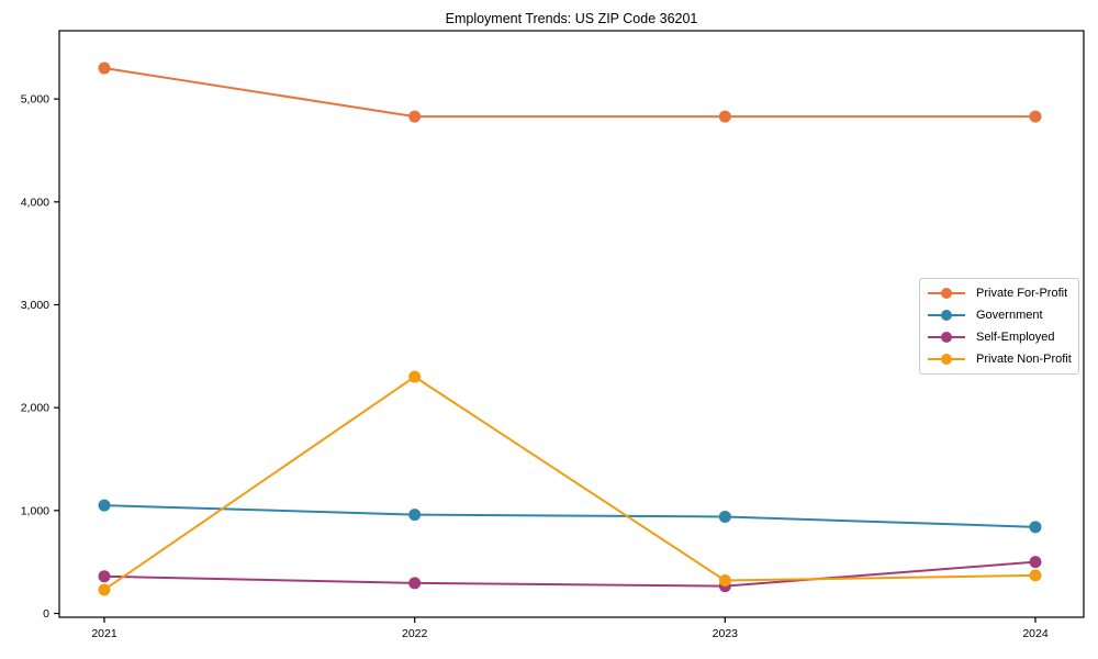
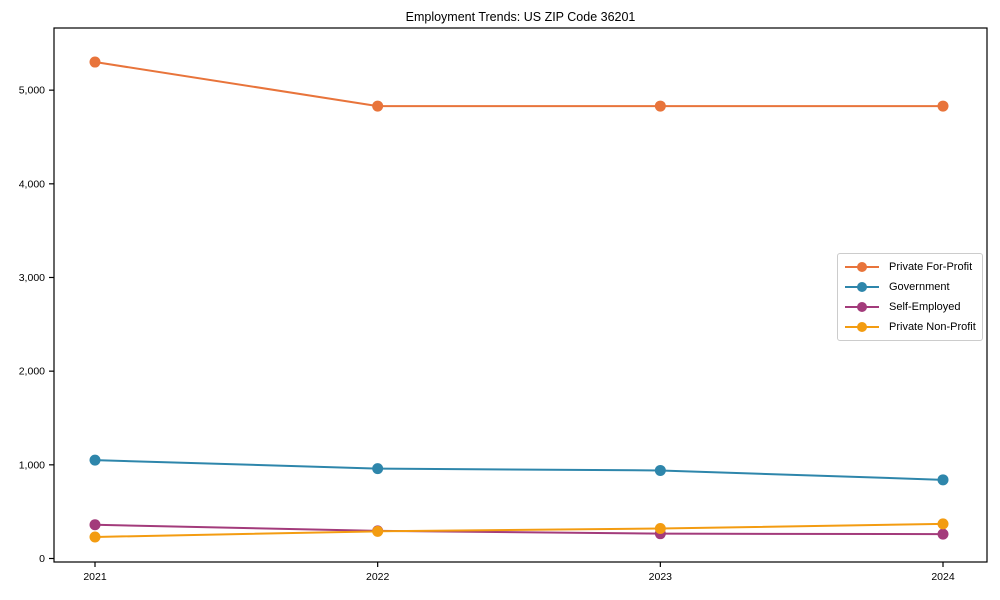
Private Non-Profit/2022: 2300 -> 300
Self-Employed/2024: 500 -> 300
